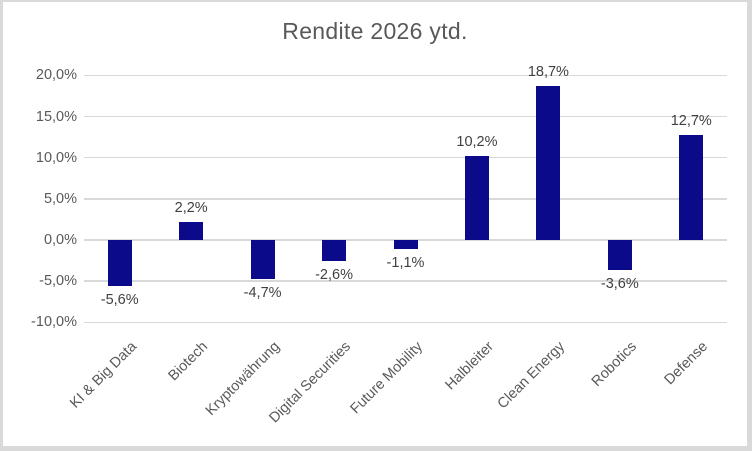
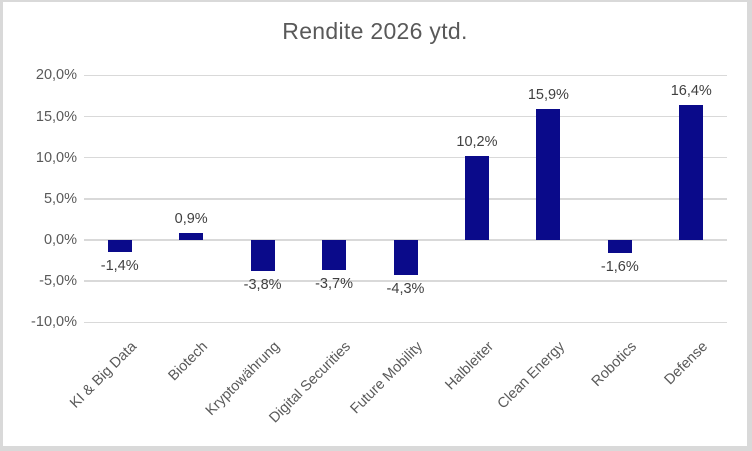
KI & Big Data: -5,6% -> -1,4%
Biotech: 2,2% -> 0,9%
Kryptowährung: -4,7% -> -3,8%
Digital Securities: -2,6% -> -3,7%
Future Mobility: -1,1% -> -4,3%
Clean Energy: 18,7% -> 15,9%
Robotics: -3,6% -> -1,6%
Defense: 12,7% -> 16,4%
